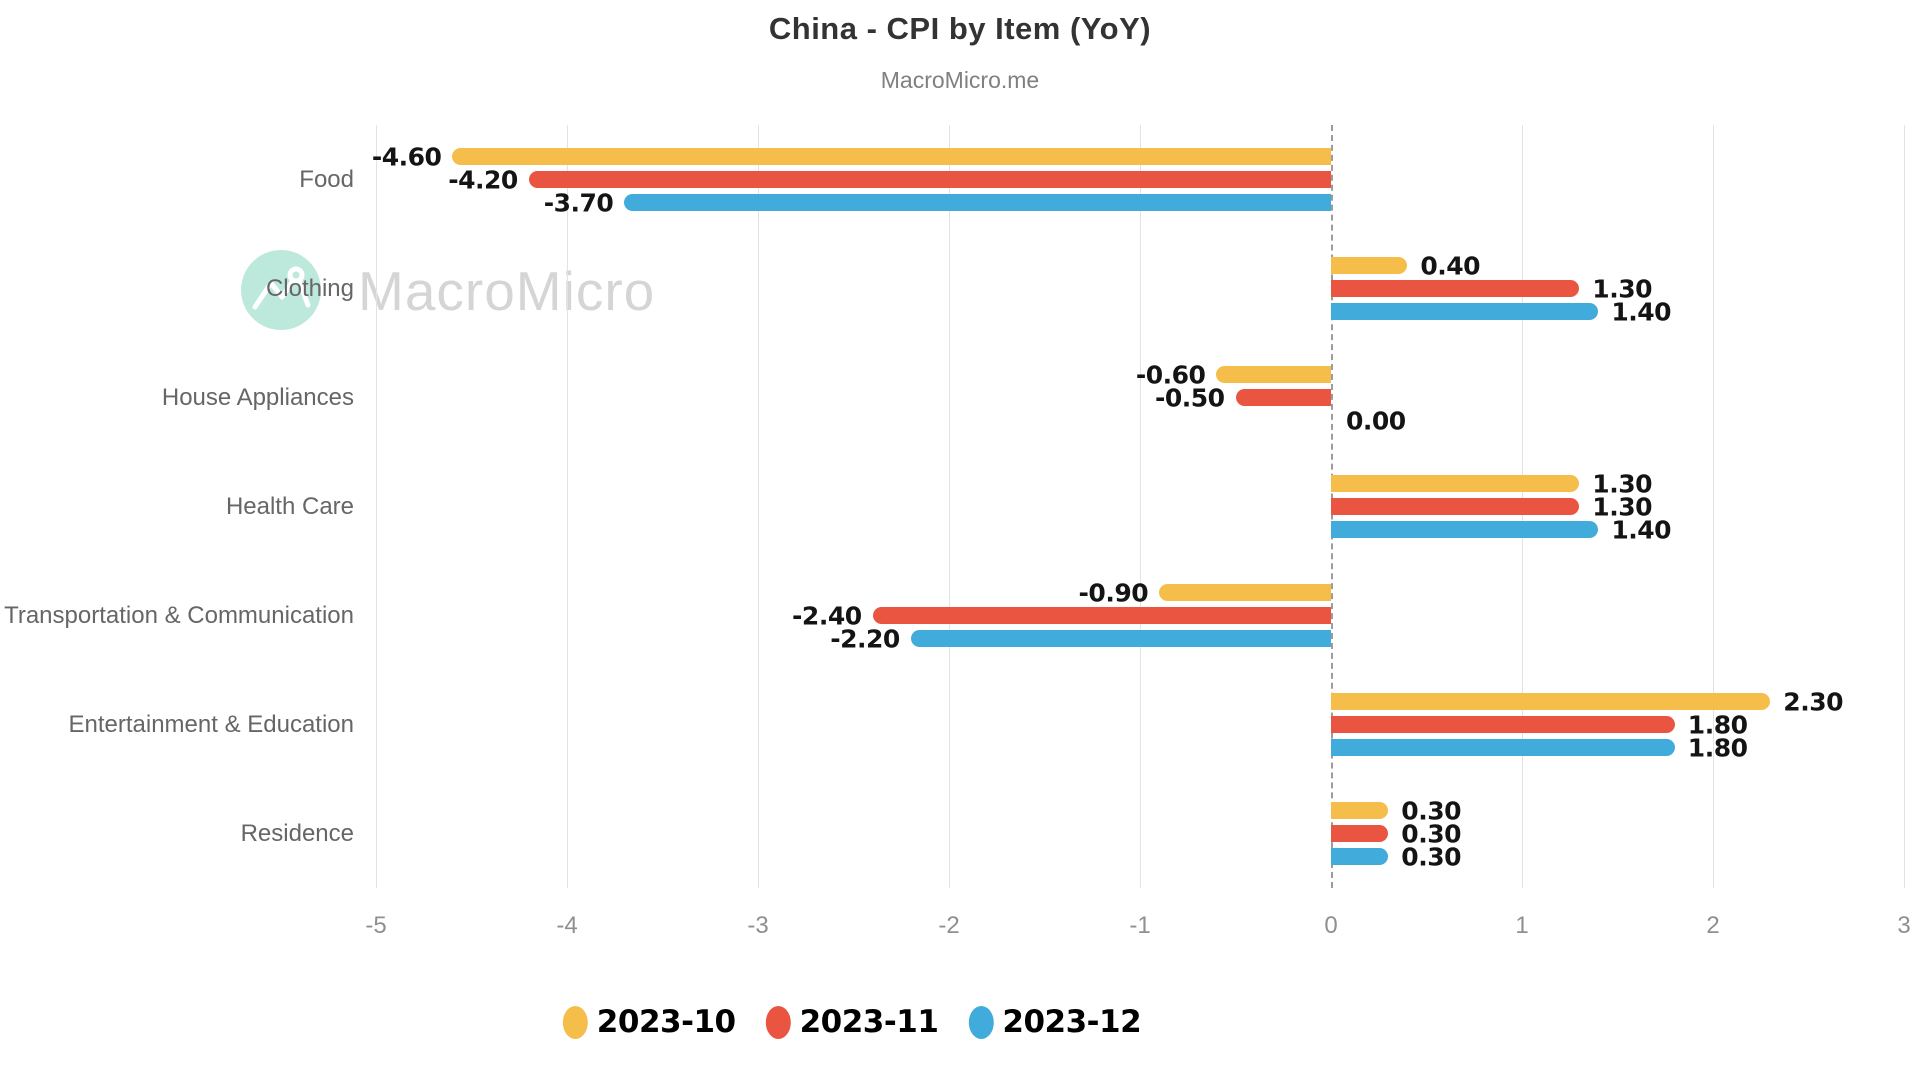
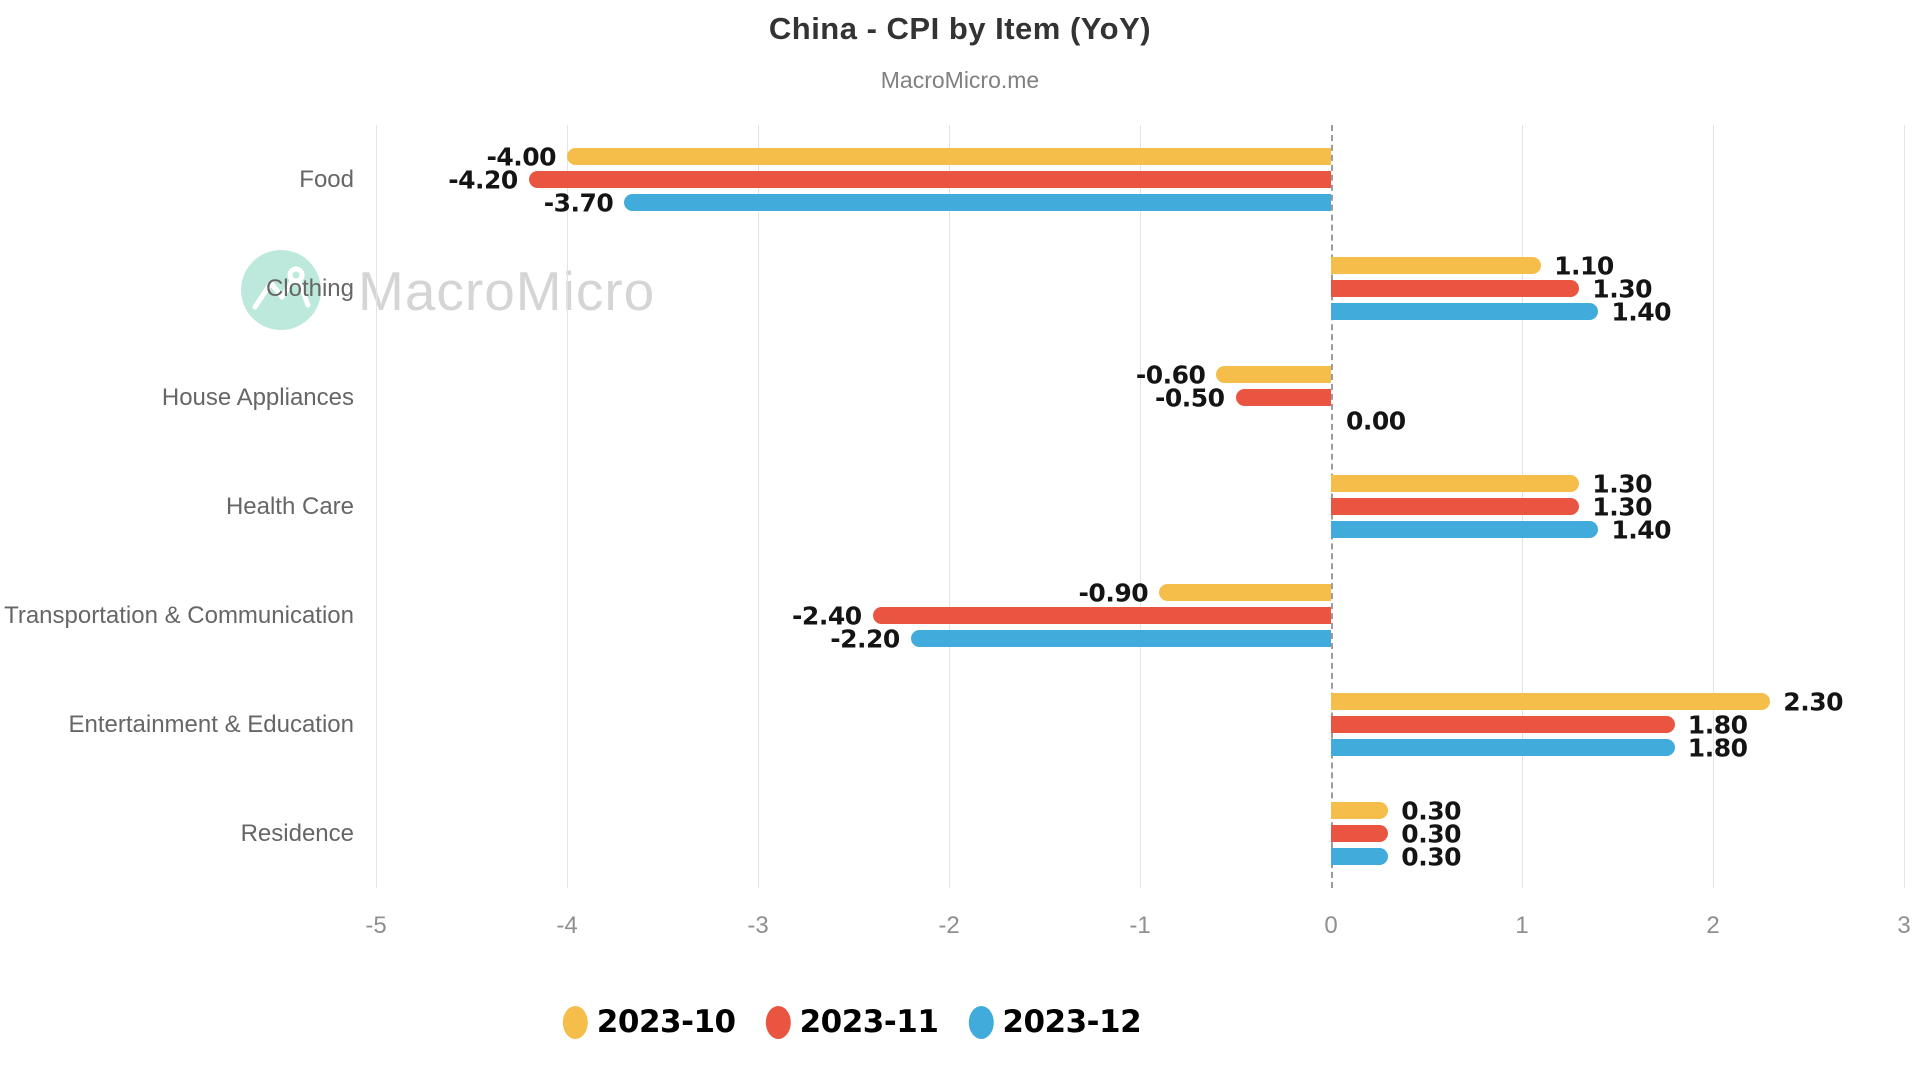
2023-10/Food: -4.60 -> -4.00
2023-10/Clothing: 0.40 -> 1.10
